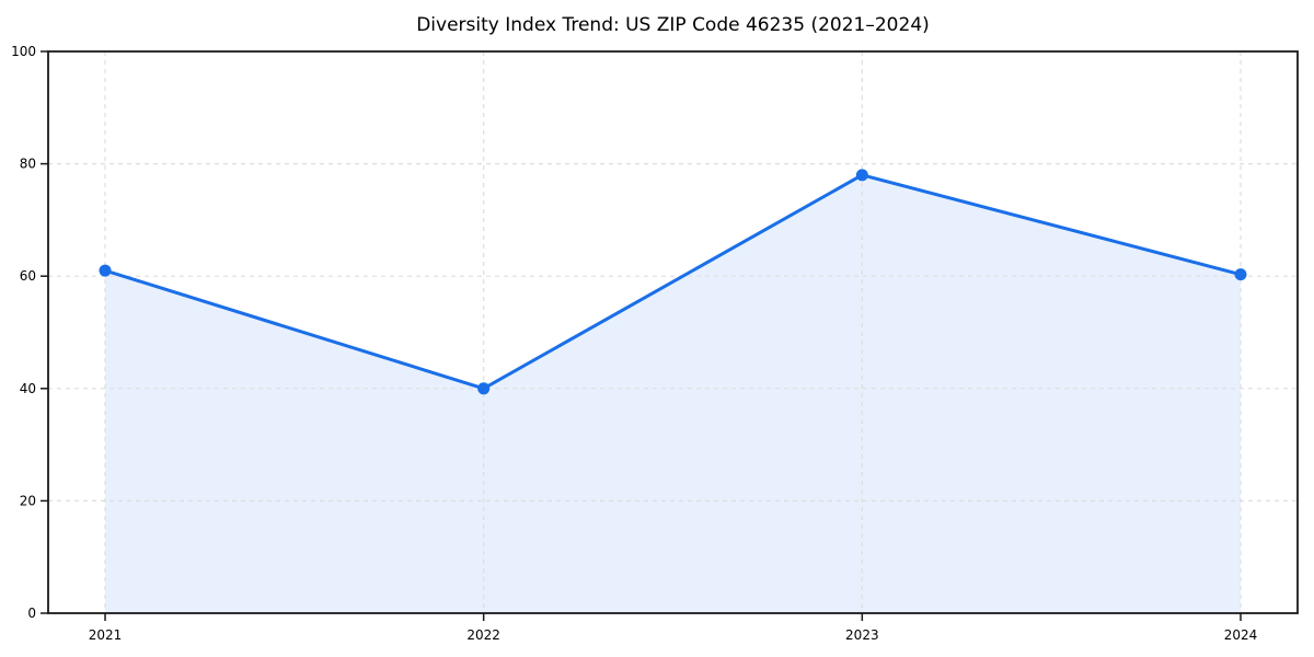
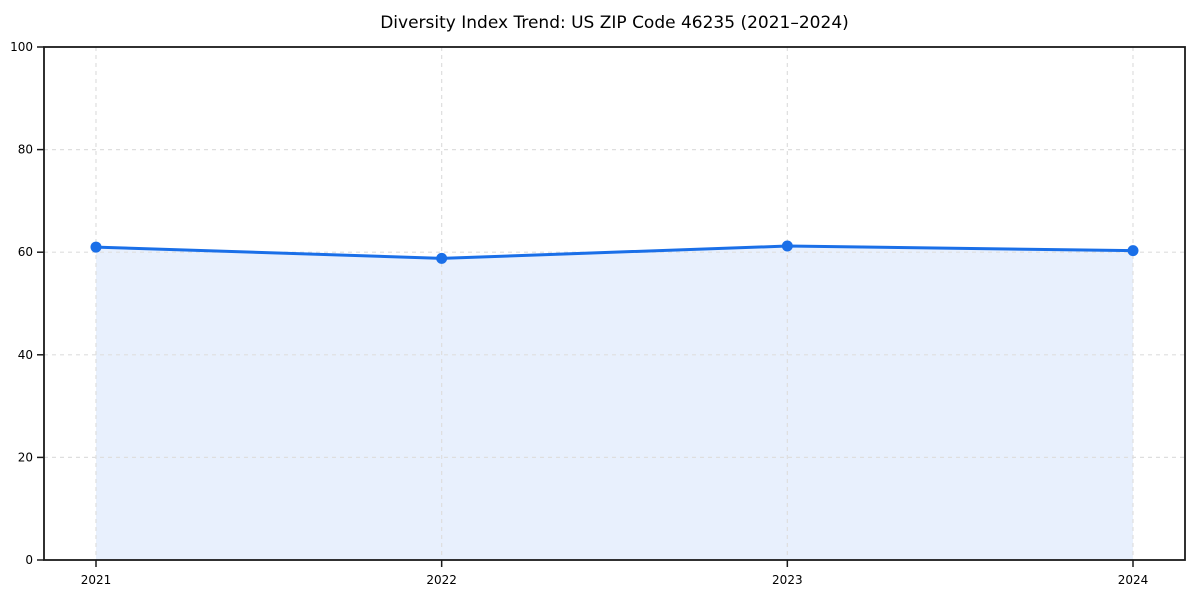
2022: 40 -> 59
2023: 78 -> 61
